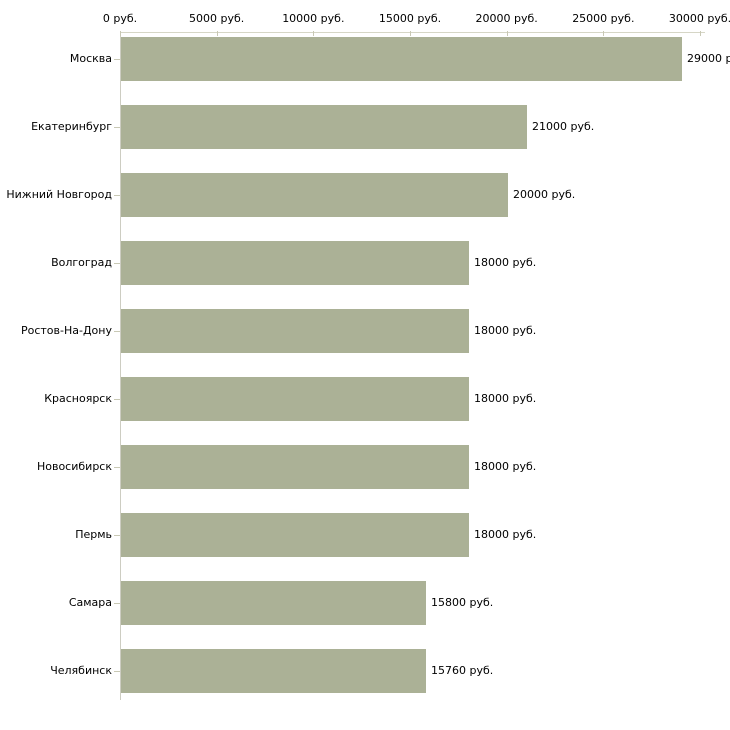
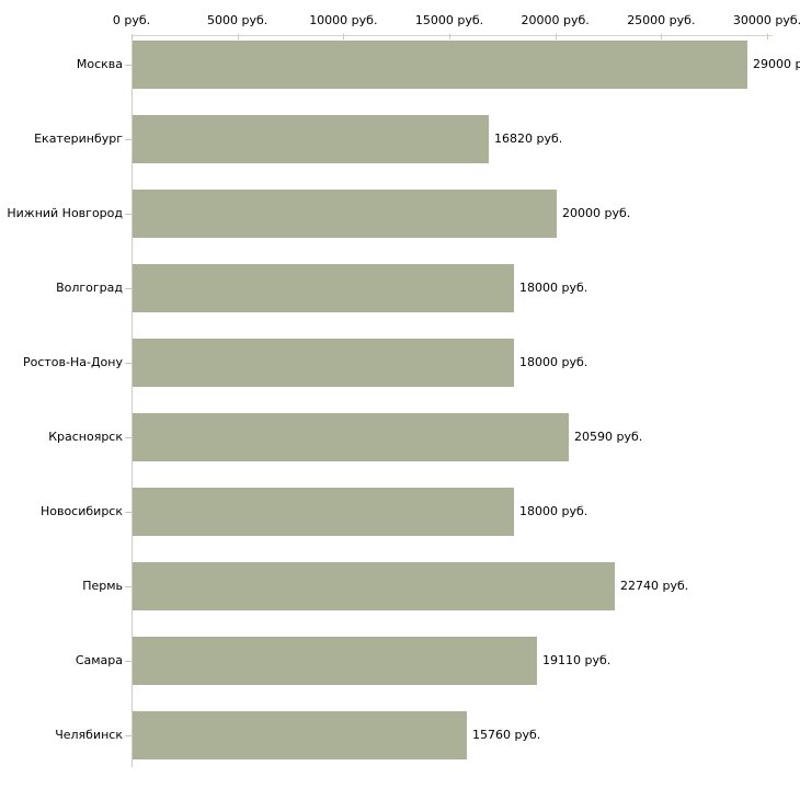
Екатеринбург: 21000 -> 16820
Красноярск: 18000 -> 20590
Пермь: 18000 -> 22740
Самара: 15800 -> 19110
